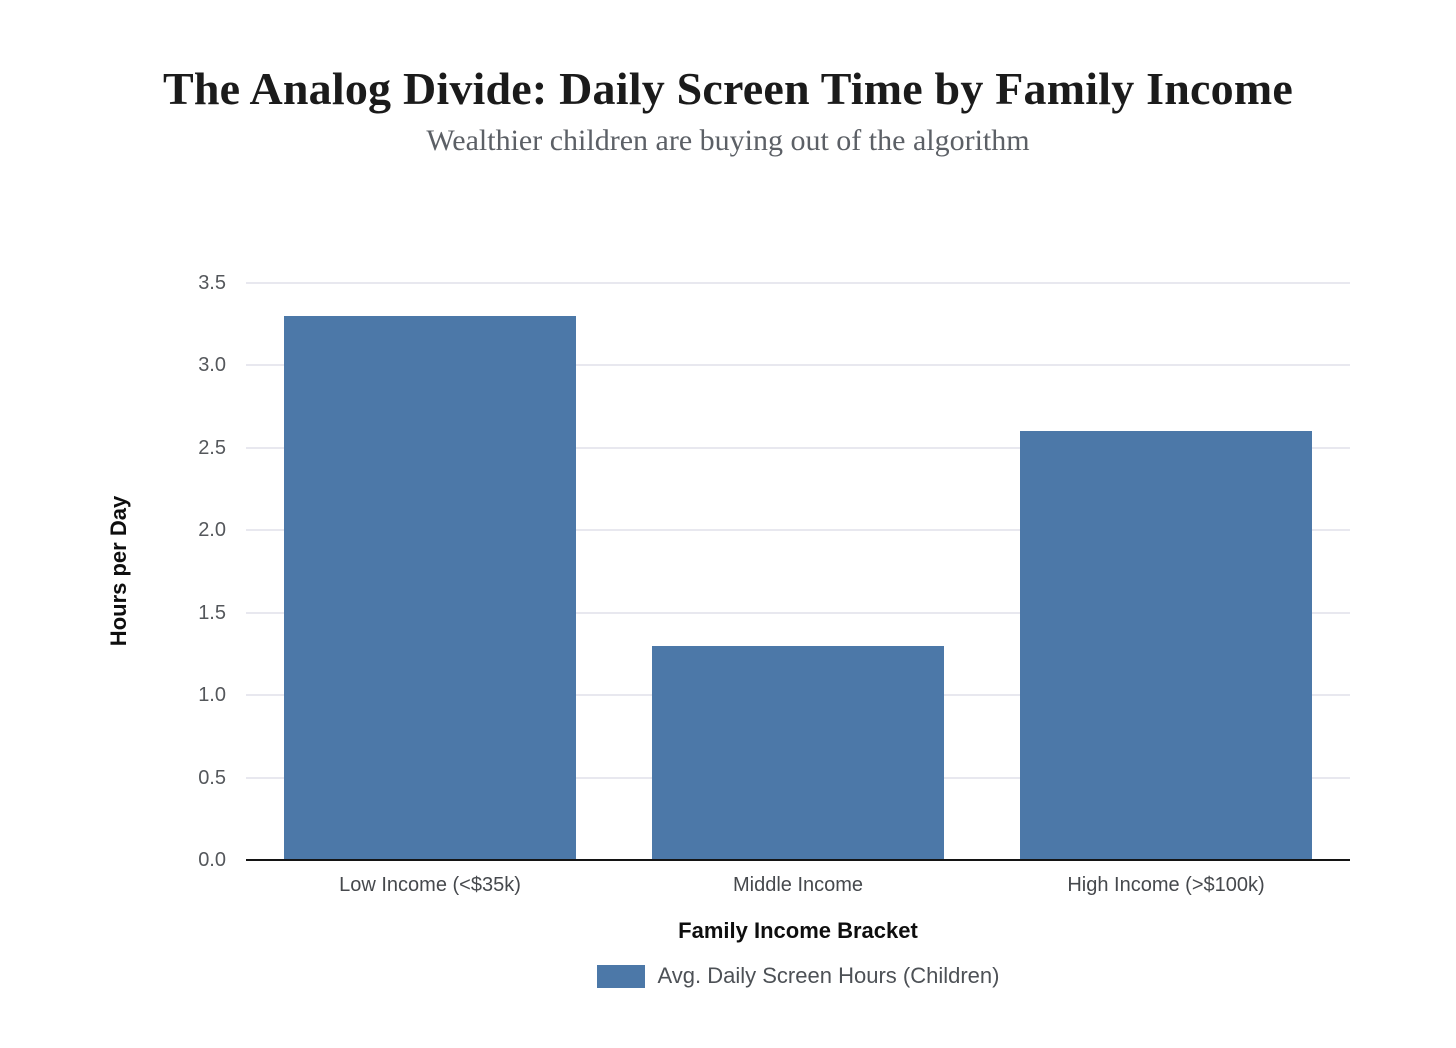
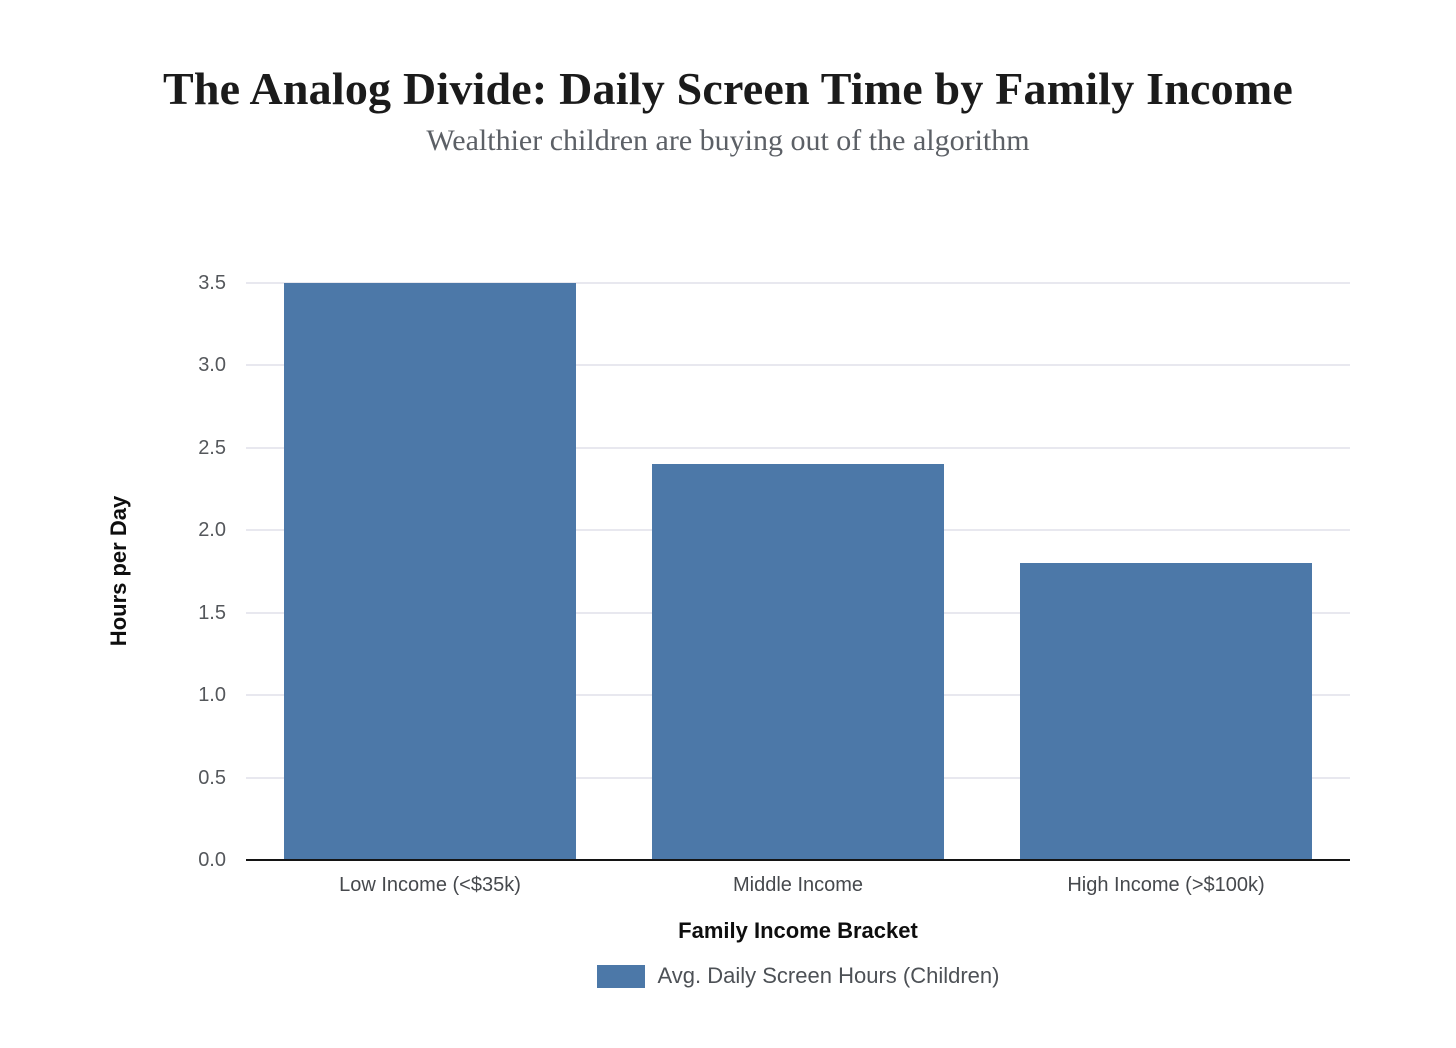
Low Income (<$35k): 3.3 -> 3.5
Middle Income: 1.3 -> 2.4
High Income (>$100k): 2.6 -> 1.8
